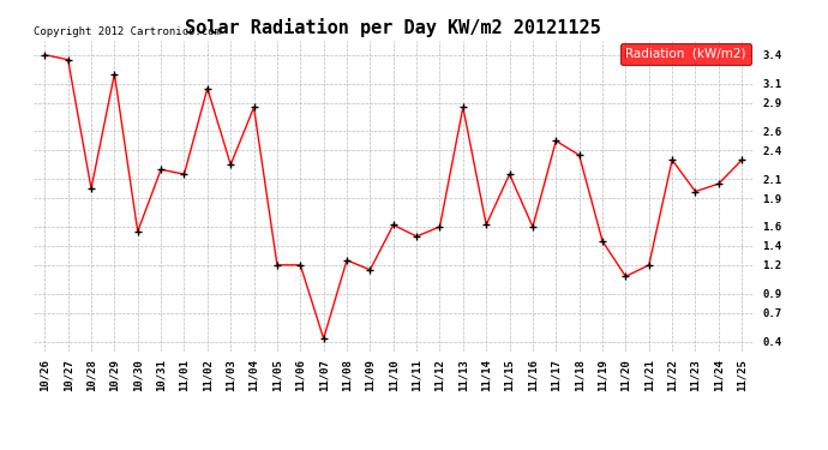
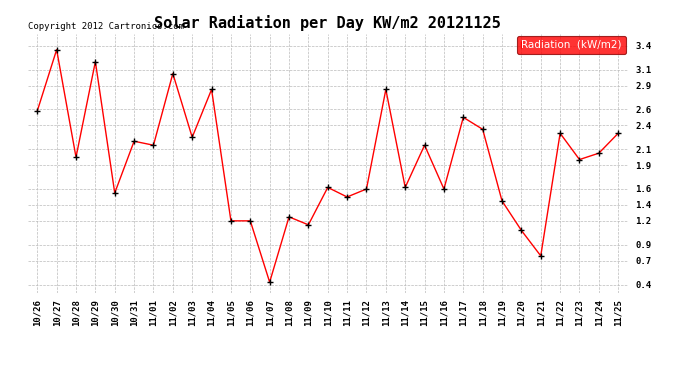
10/26: 3.40 -> 2.58
11/21: 1.20 -> 0.76
